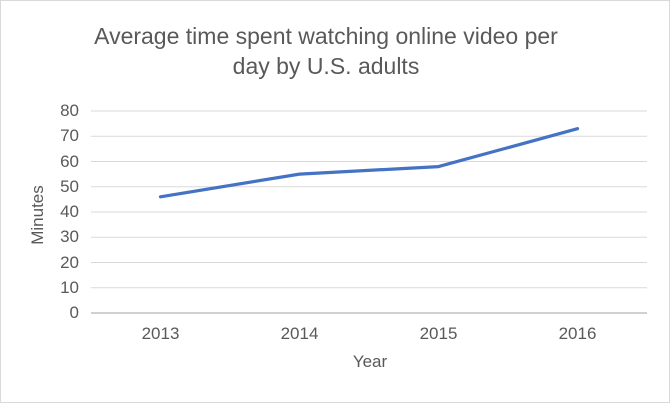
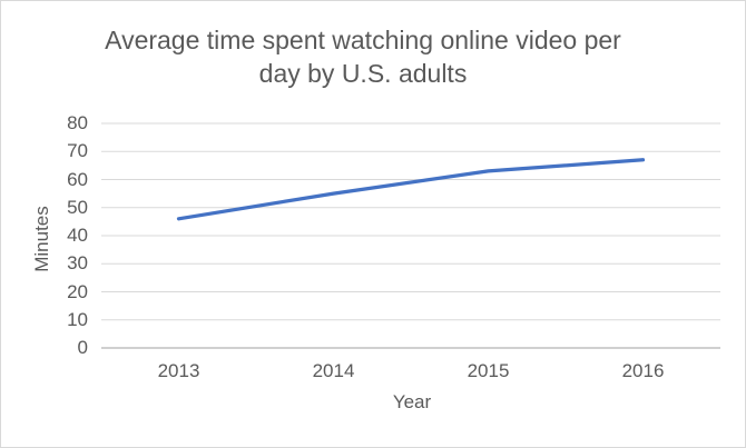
2015: 58 -> 63
2016: 73 -> 67
